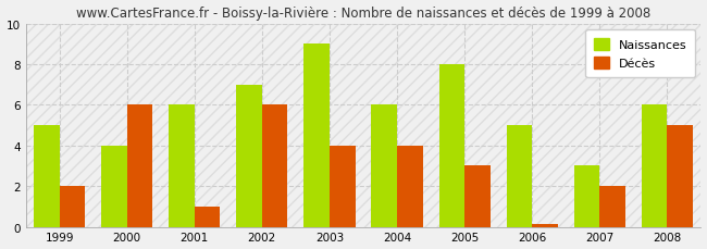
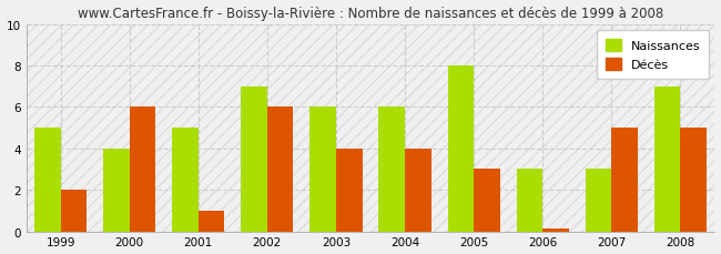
Naissances/2001: 6 -> 5
Naissances/2003: 9 -> 6
Naissances/2006: 5 -> 3
Décès/2007: 2.0 -> 5.0
Naissances/2008: 6 -> 7
